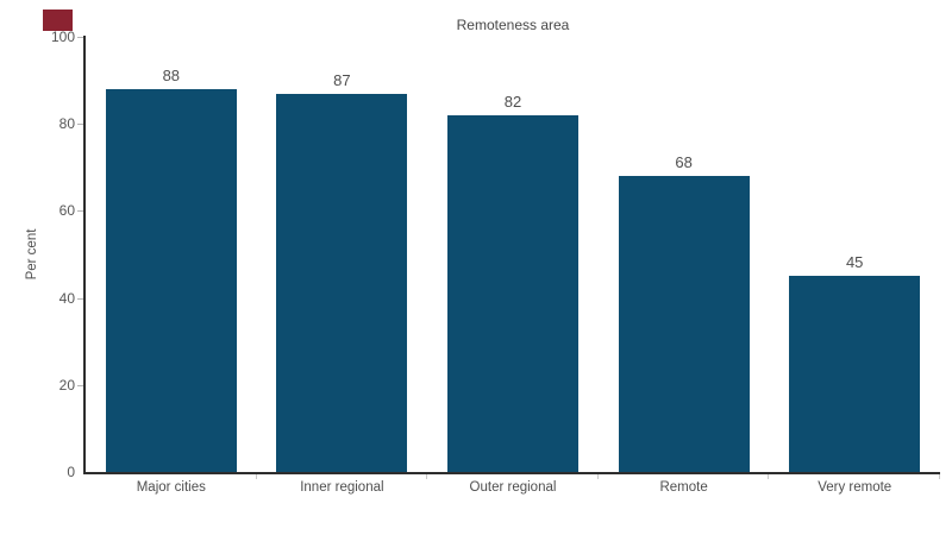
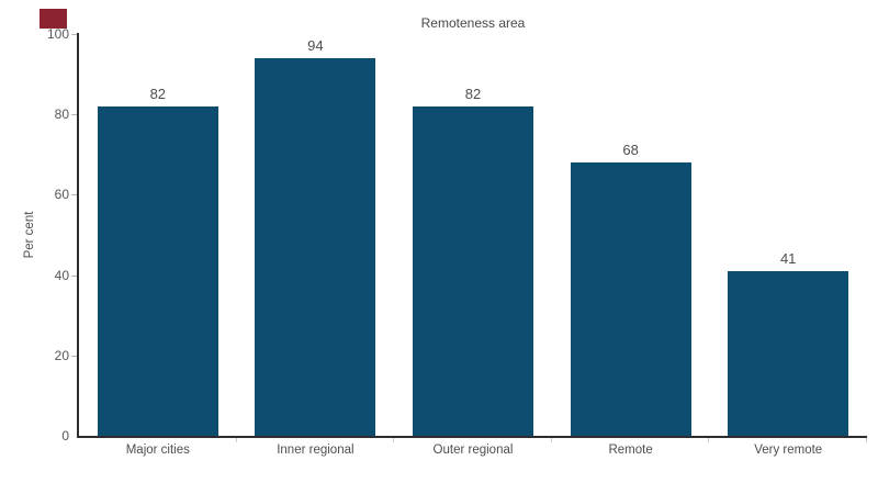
Major cities: 88 -> 82
Inner regional: 87 -> 94
Very remote: 45 -> 41
